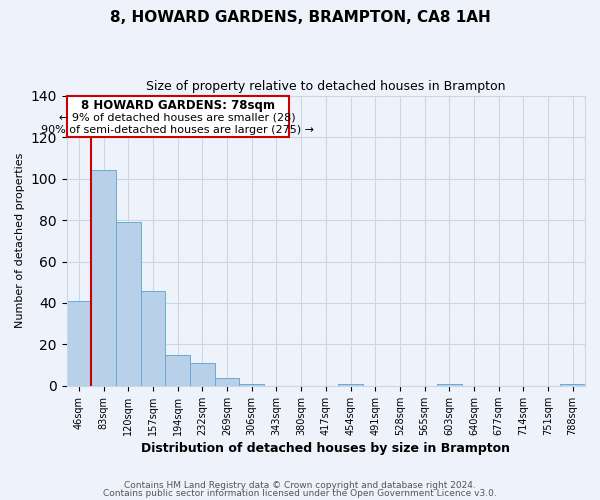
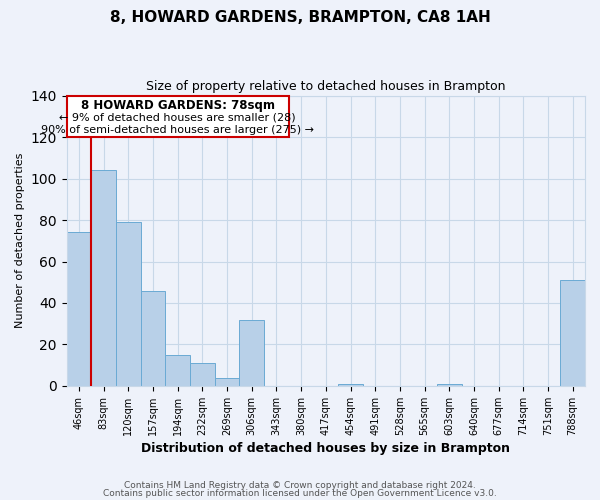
46sqm: 41 -> 74
306sqm: 1 -> 32
788sqm: 1 -> 51
